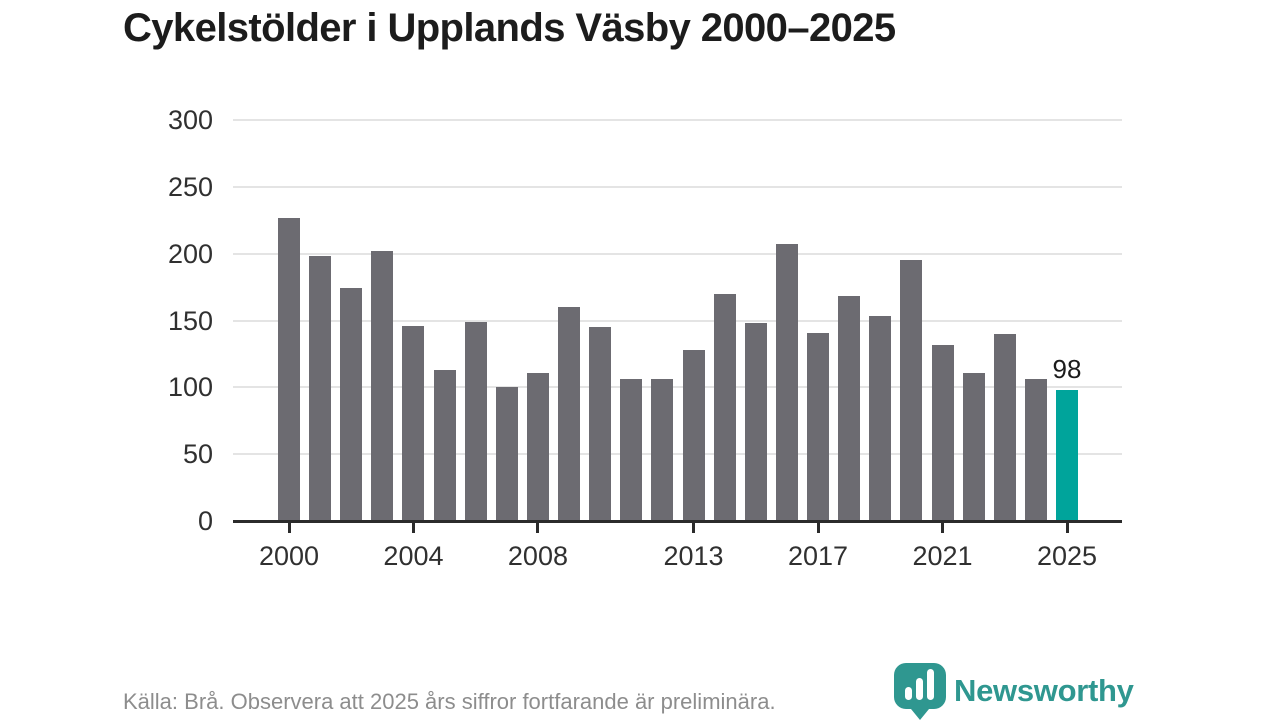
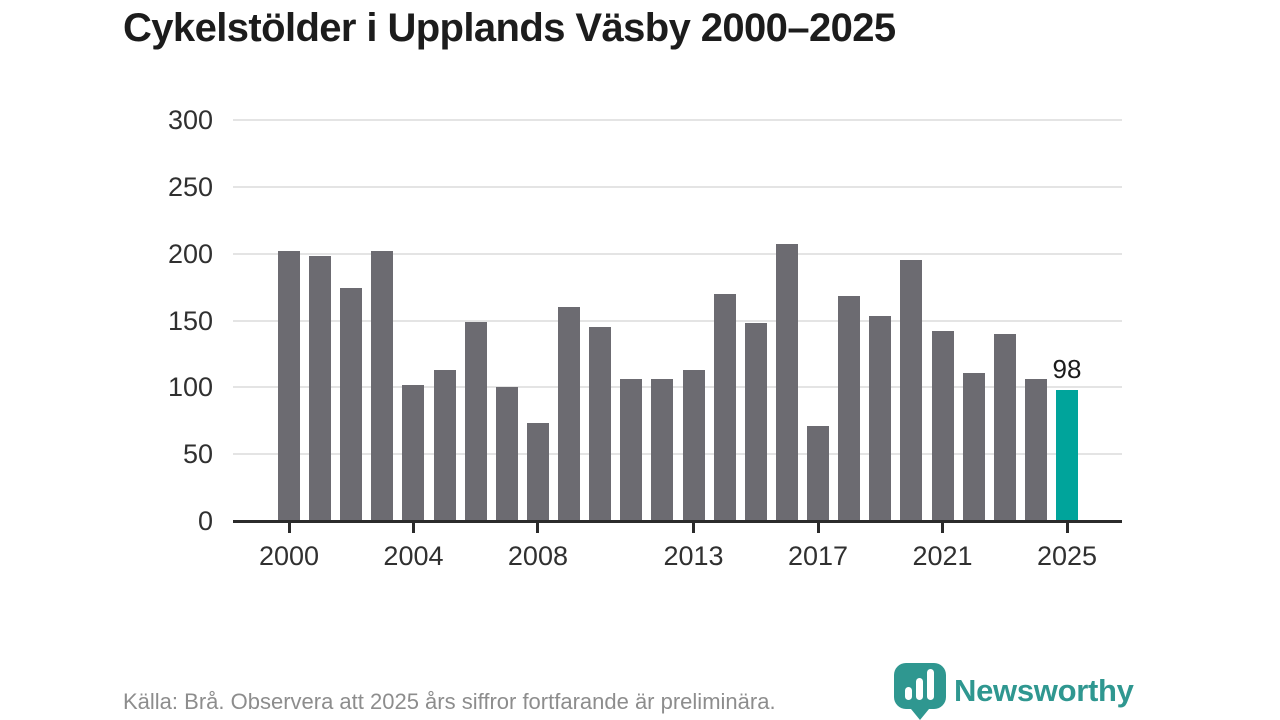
2000: 227 -> 202
2004: 146 -> 102
2008: 111 -> 73
2013: 128 -> 113
2017: 141 -> 71
2021: 132 -> 142
